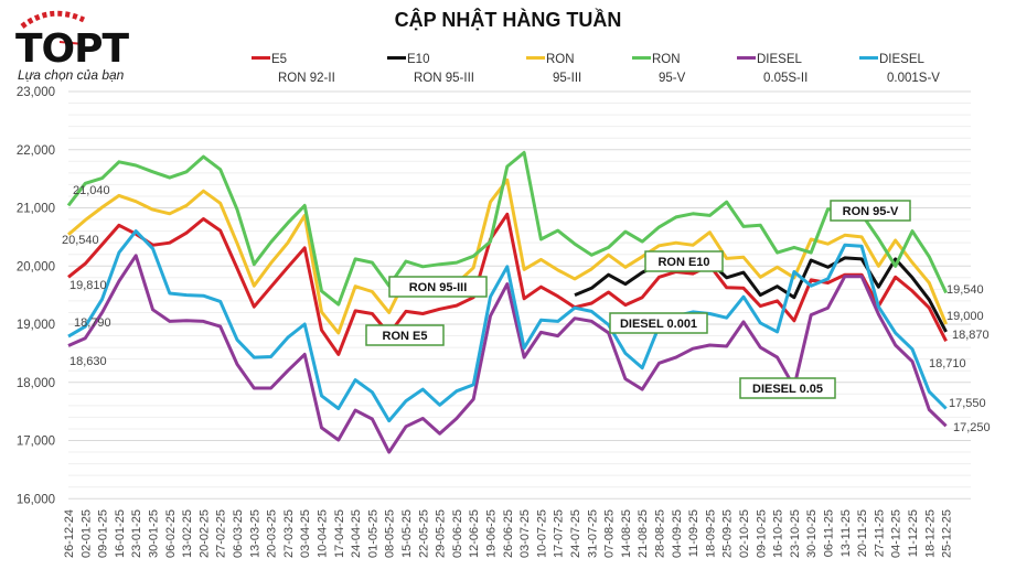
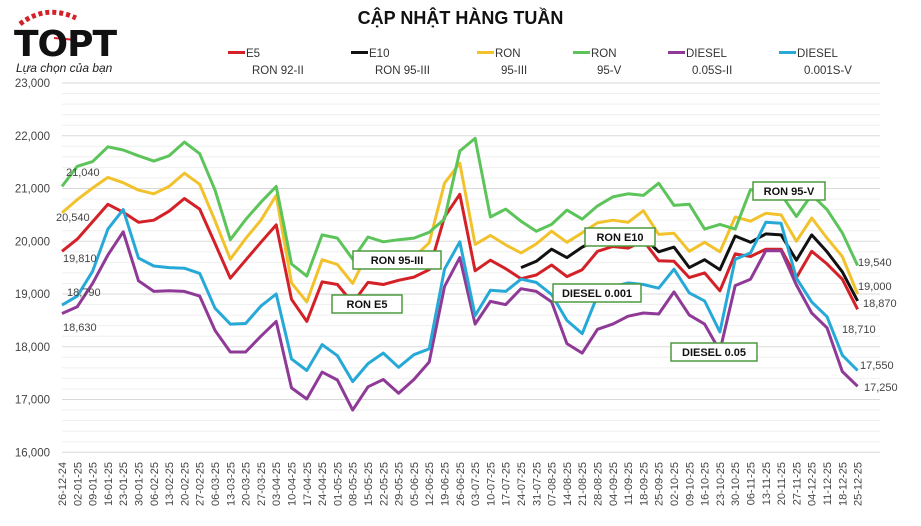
DIESEL 0.001S-V/30-01-25: 20300 -> 19700
DIESEL 0.001S-V/23-10-25: 19900 -> 18300
RON 95-V/04-12-25: 20000 -> 20900
